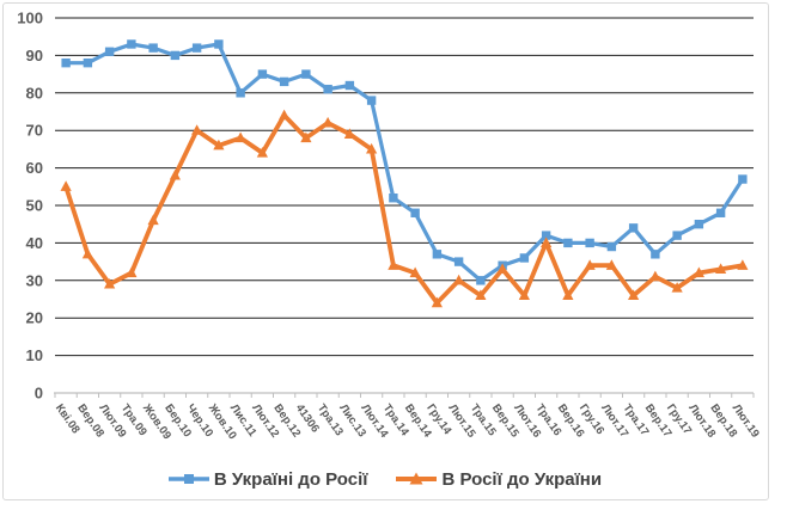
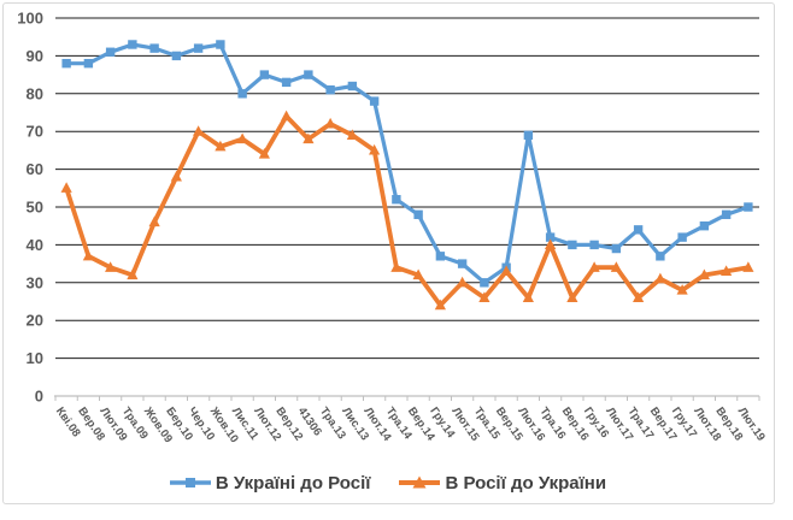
В Росії до України/Лют.09: 29 -> 34
В Україні до Росії/Лют.16: 36 -> 69
В Україні до Росії/Лют.19: 57 -> 50
